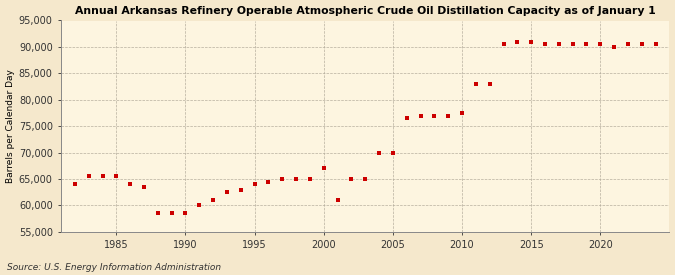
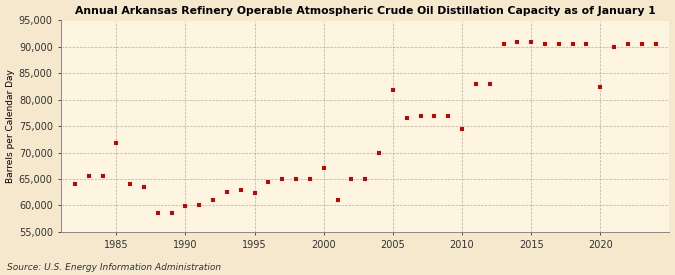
1985: 65,500 -> 71,800
1990: 58,500 -> 59,800
1995: 64,000 -> 62,400
2005: 70,000 -> 81,800
2010: 77,500 -> 74,400
2020: 90,500 -> 82,400
